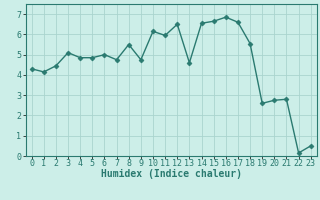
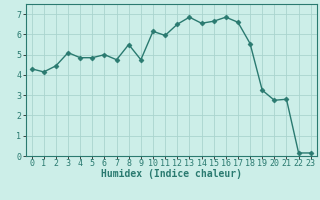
13: 4.60 -> 6.85
19: 2.60 -> 3.25
23: 0.50 -> 0.15
